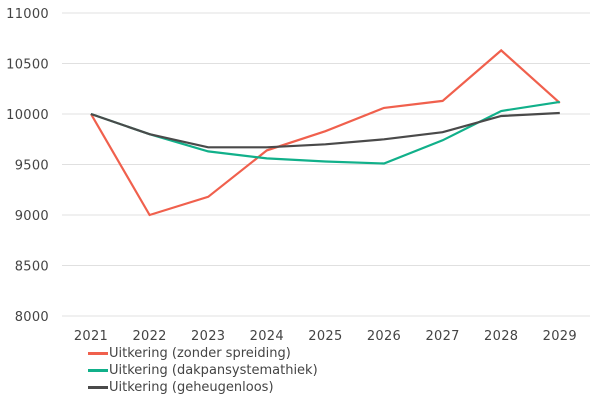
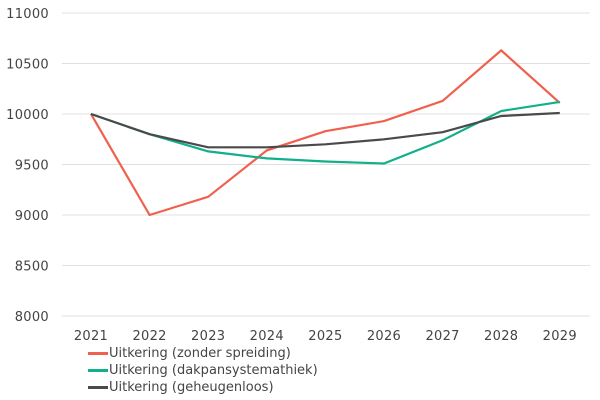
Uitkering (zonder spreiding)/2026: 10060 -> 9930
